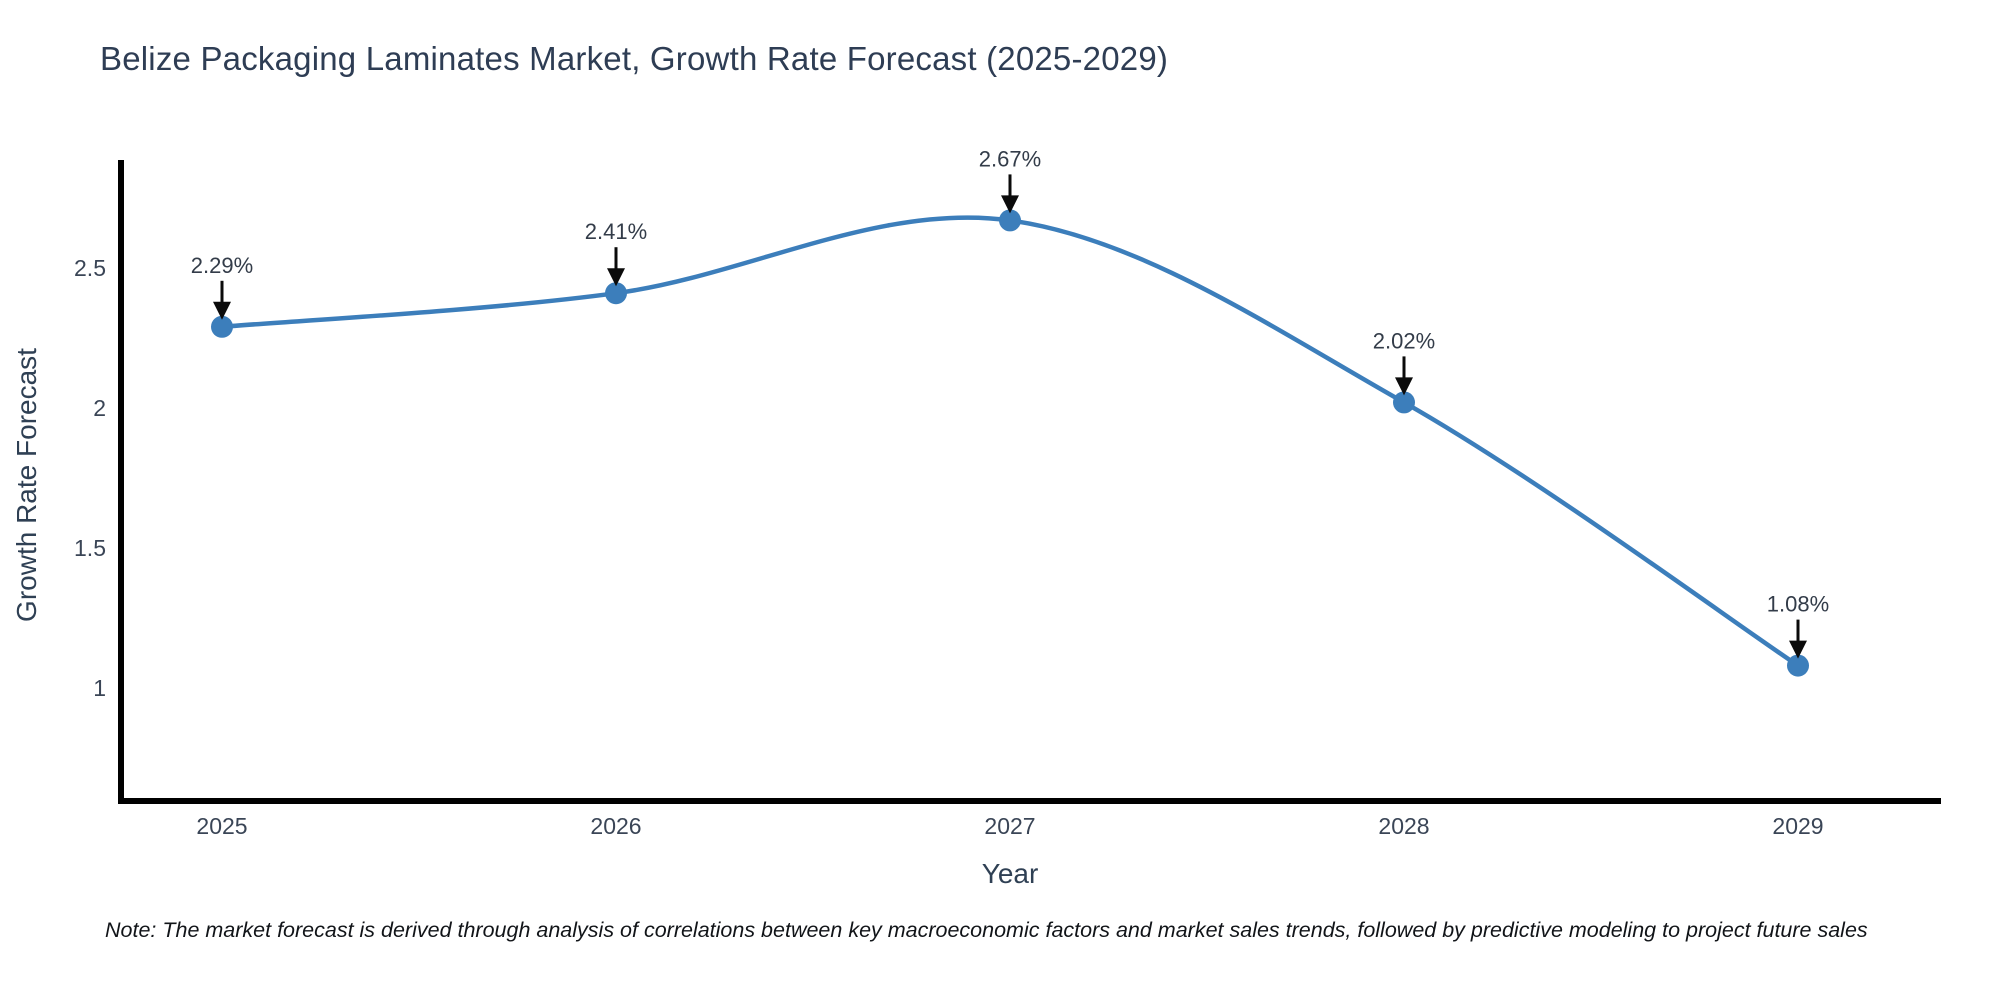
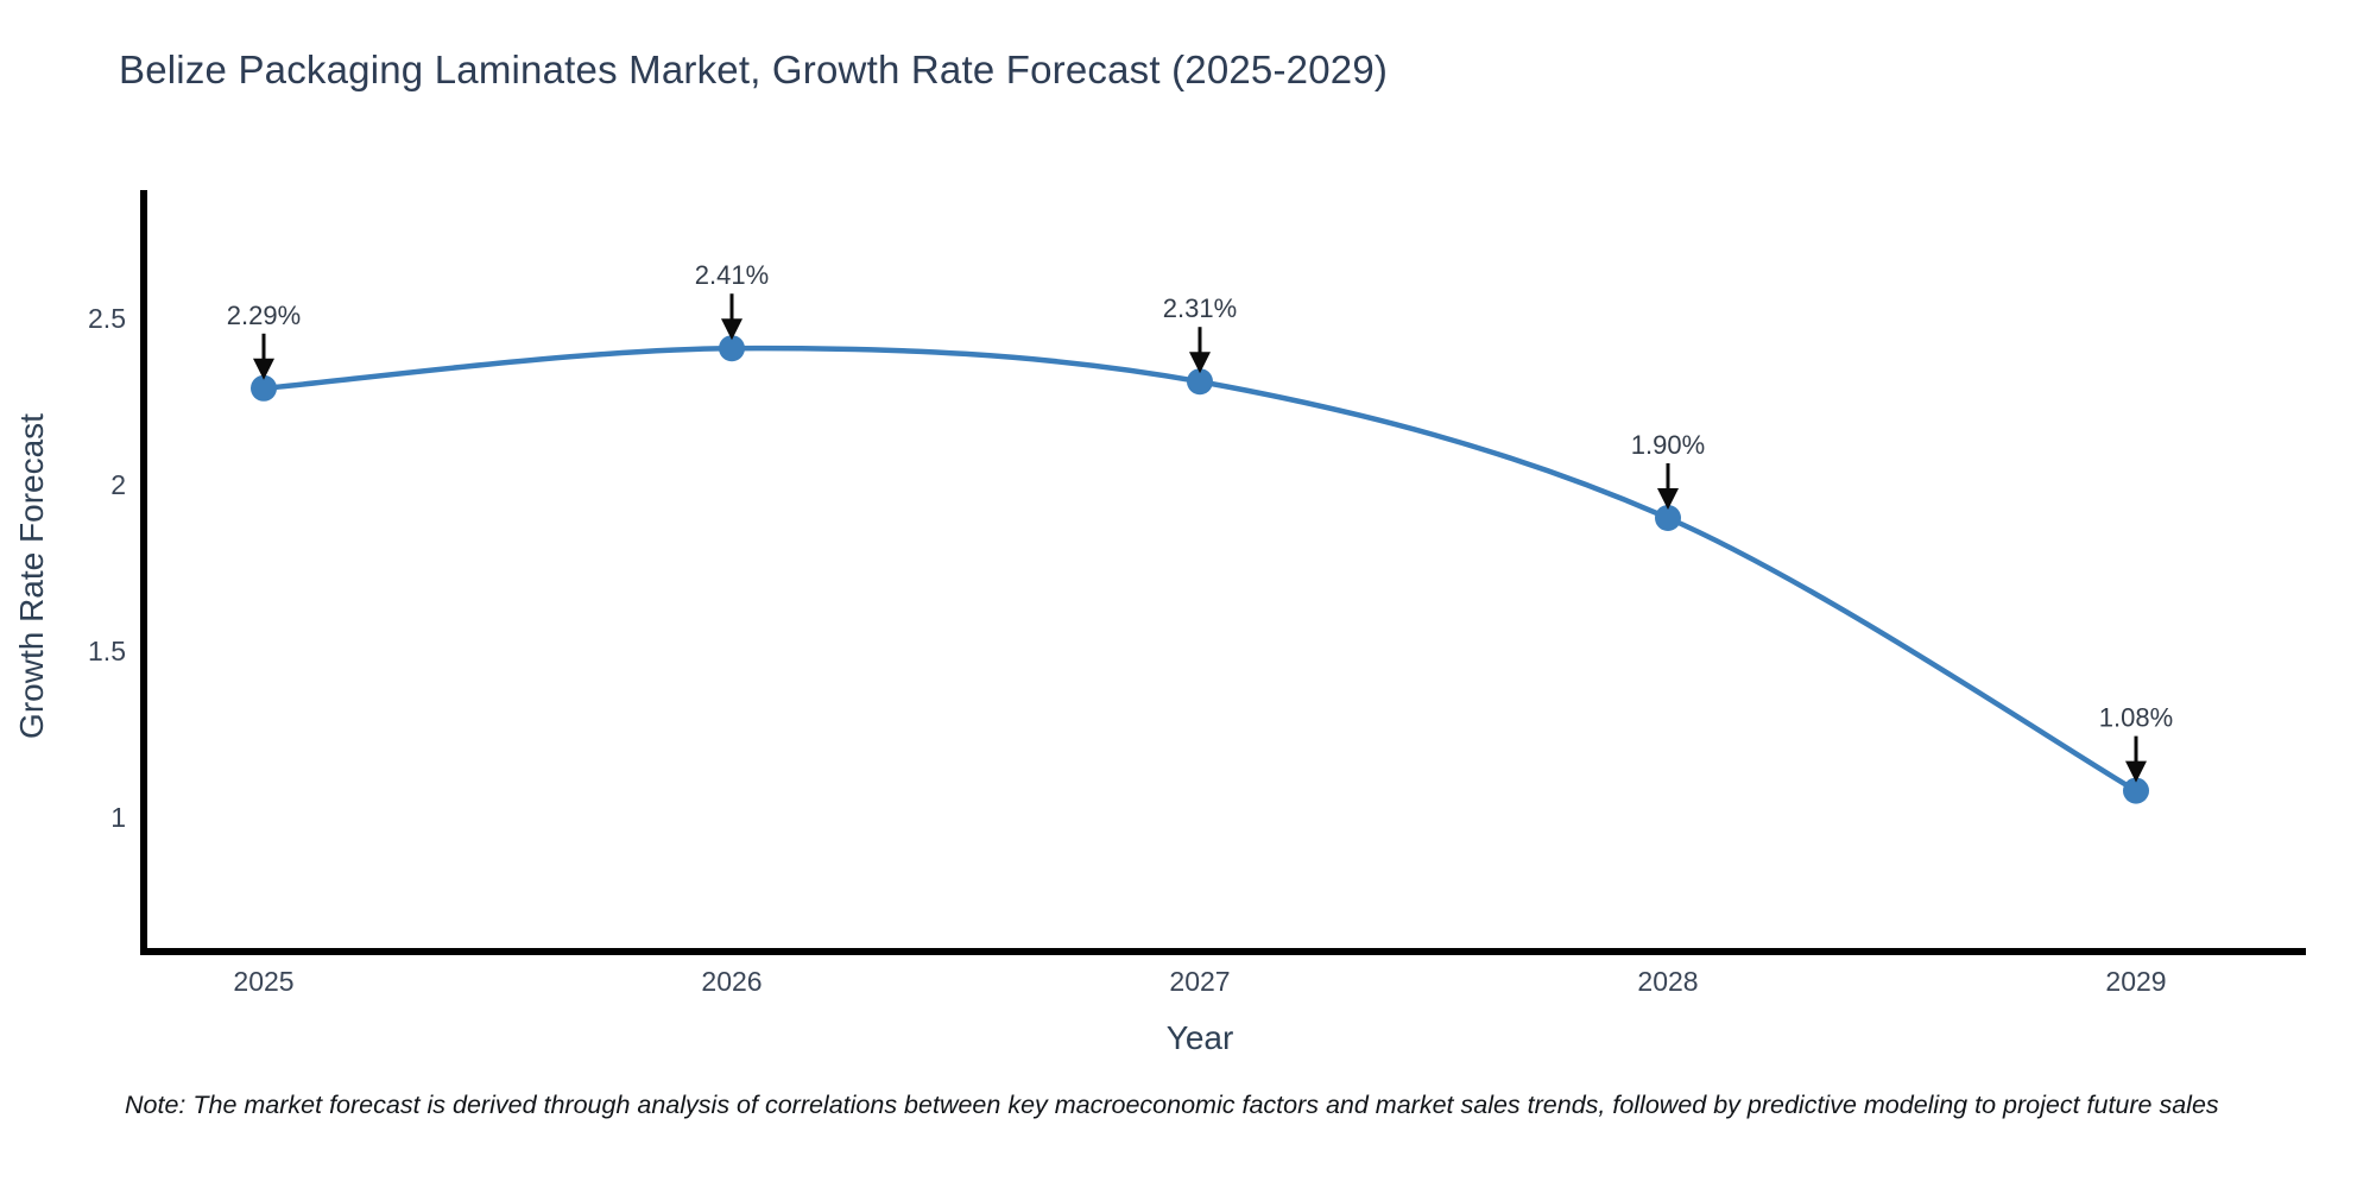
2027: 2.67% -> 2.31%
2028: 2.02% -> 1.90%
